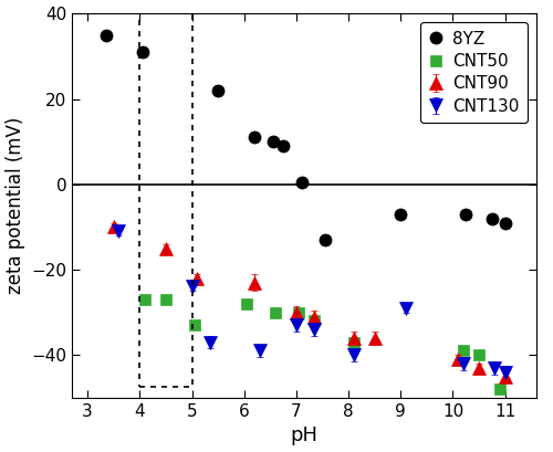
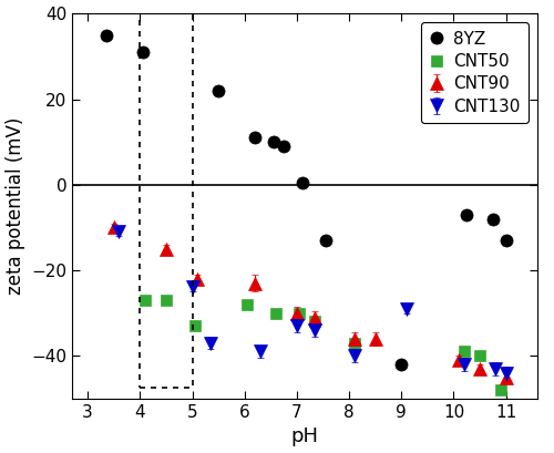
8YZ/9: -7.0 -> -42.0
8YZ/11: -9.0 -> -13.0
